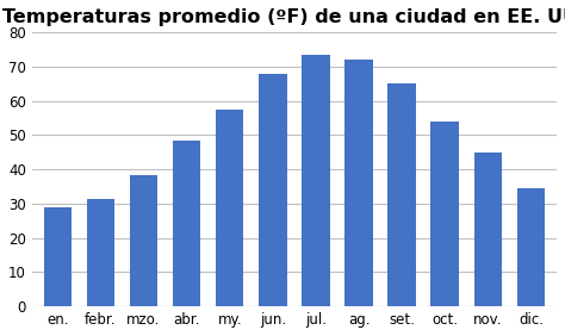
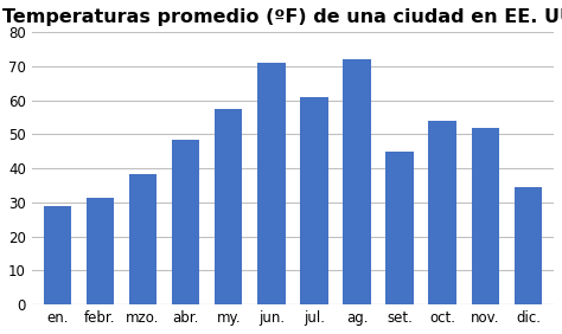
jun.: 68.0 -> 71.0
jul.: 73.5 -> 61.0
set.: 65.0 -> 45.0
nov.: 45.0 -> 52.0
